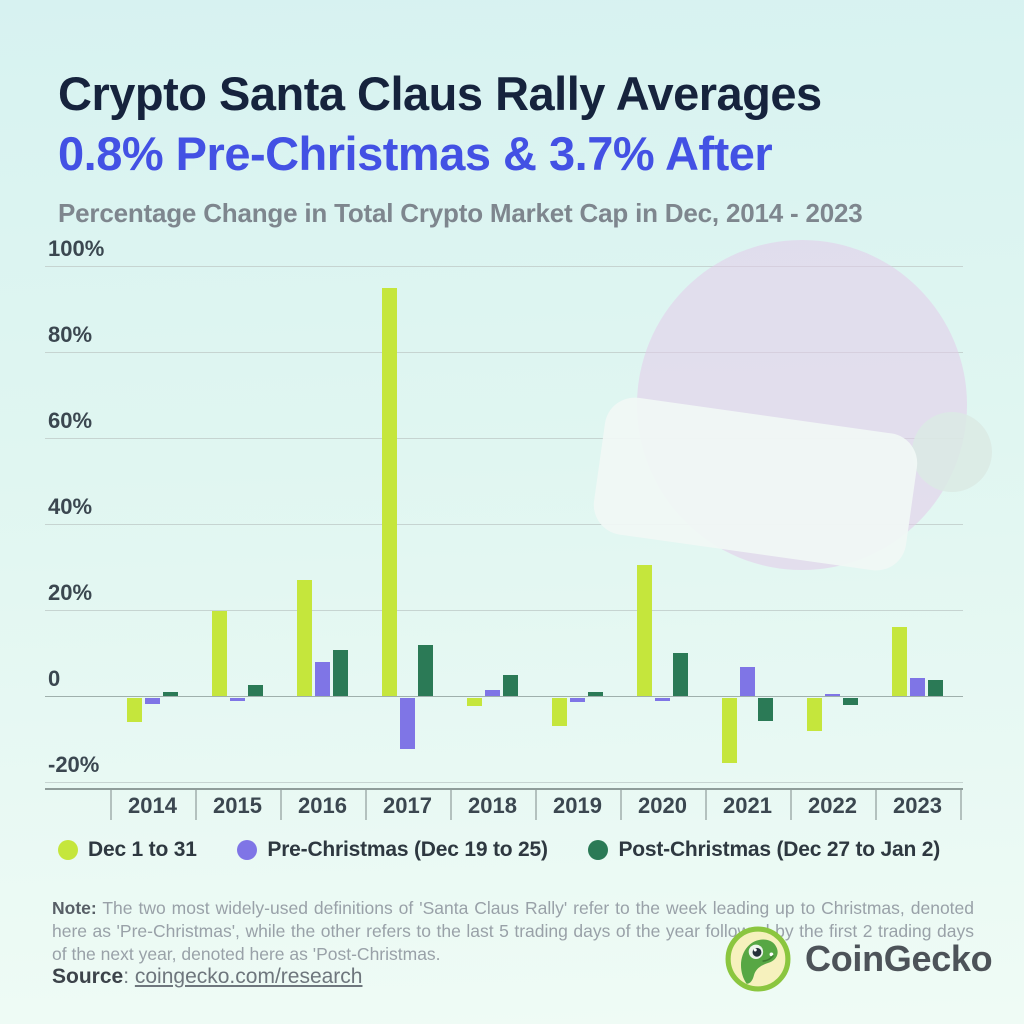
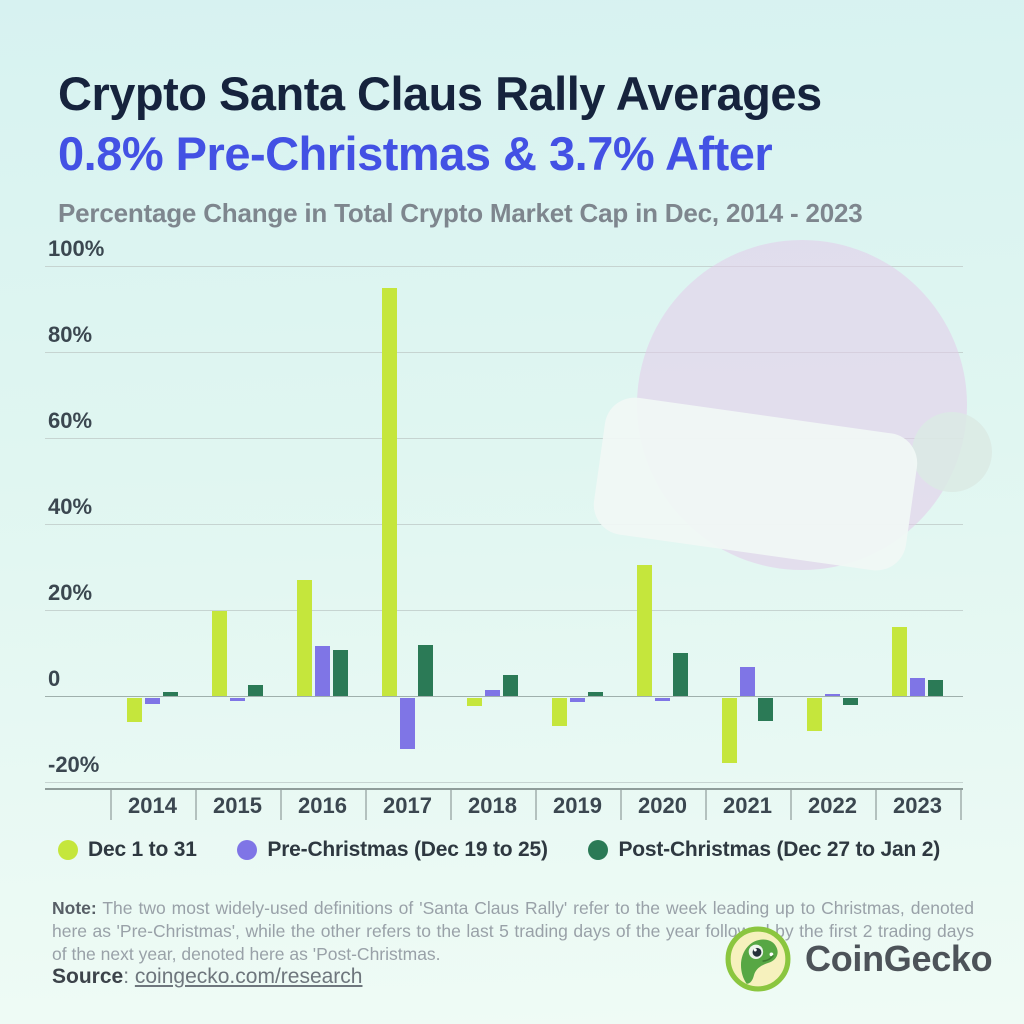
Pre-Christmas (Dec 19 to 25)/2016: 8% -> 12%
